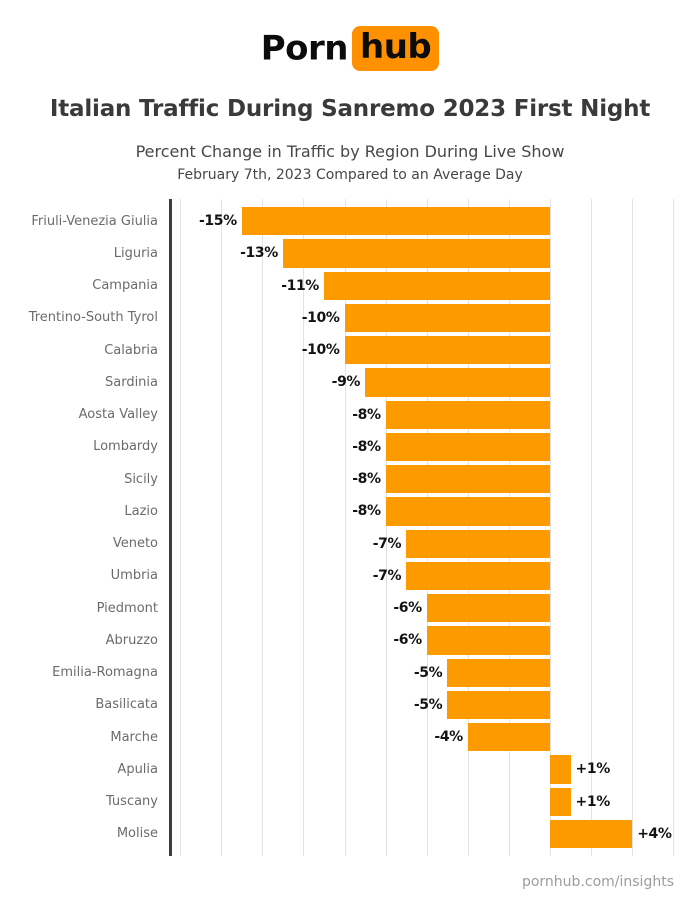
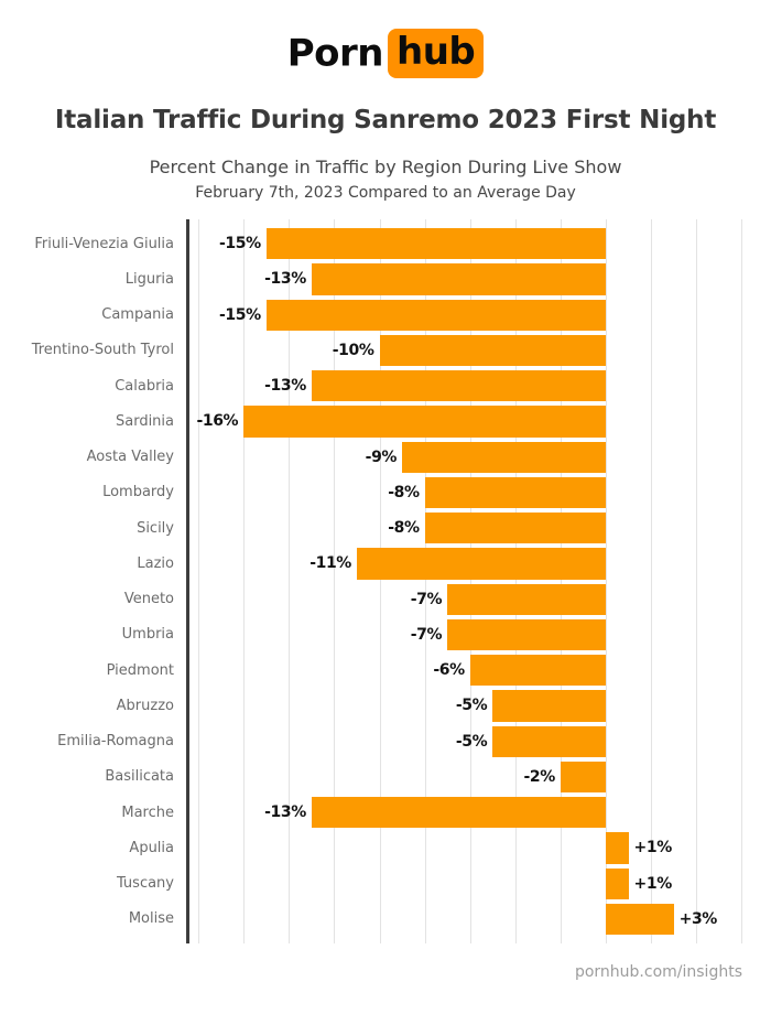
Campania: -11% -> -15%
Calabria: -10% -> -13%
Sardinia: -9% -> -16%
Aosta Valley: -8% -> -9%
Lazio: -8% -> -11%
Abruzzo: -6% -> -5%
Basilicata: -5% -> -2%
Marche: -4% -> -13%
Molise: +4% -> +3%
